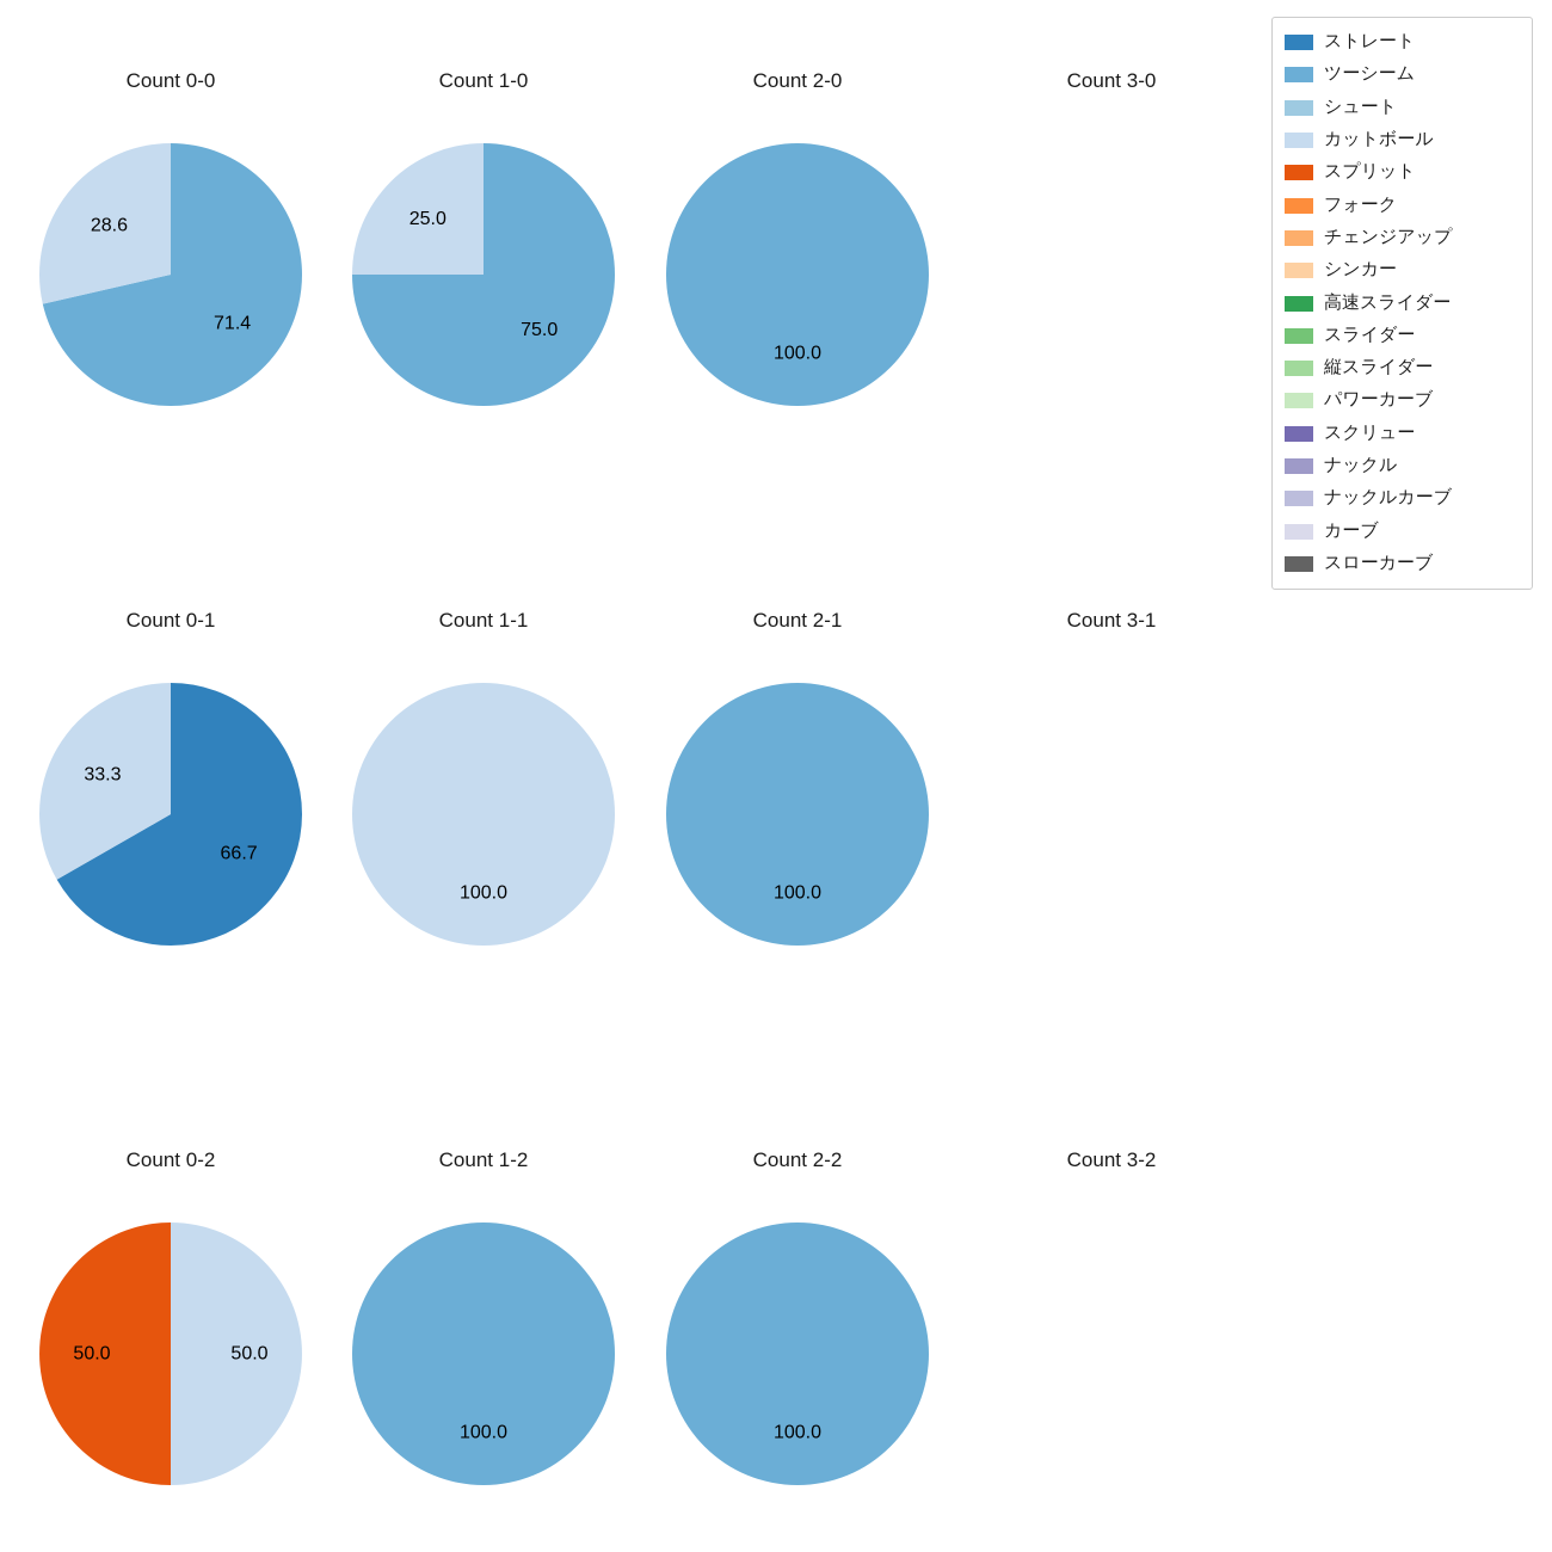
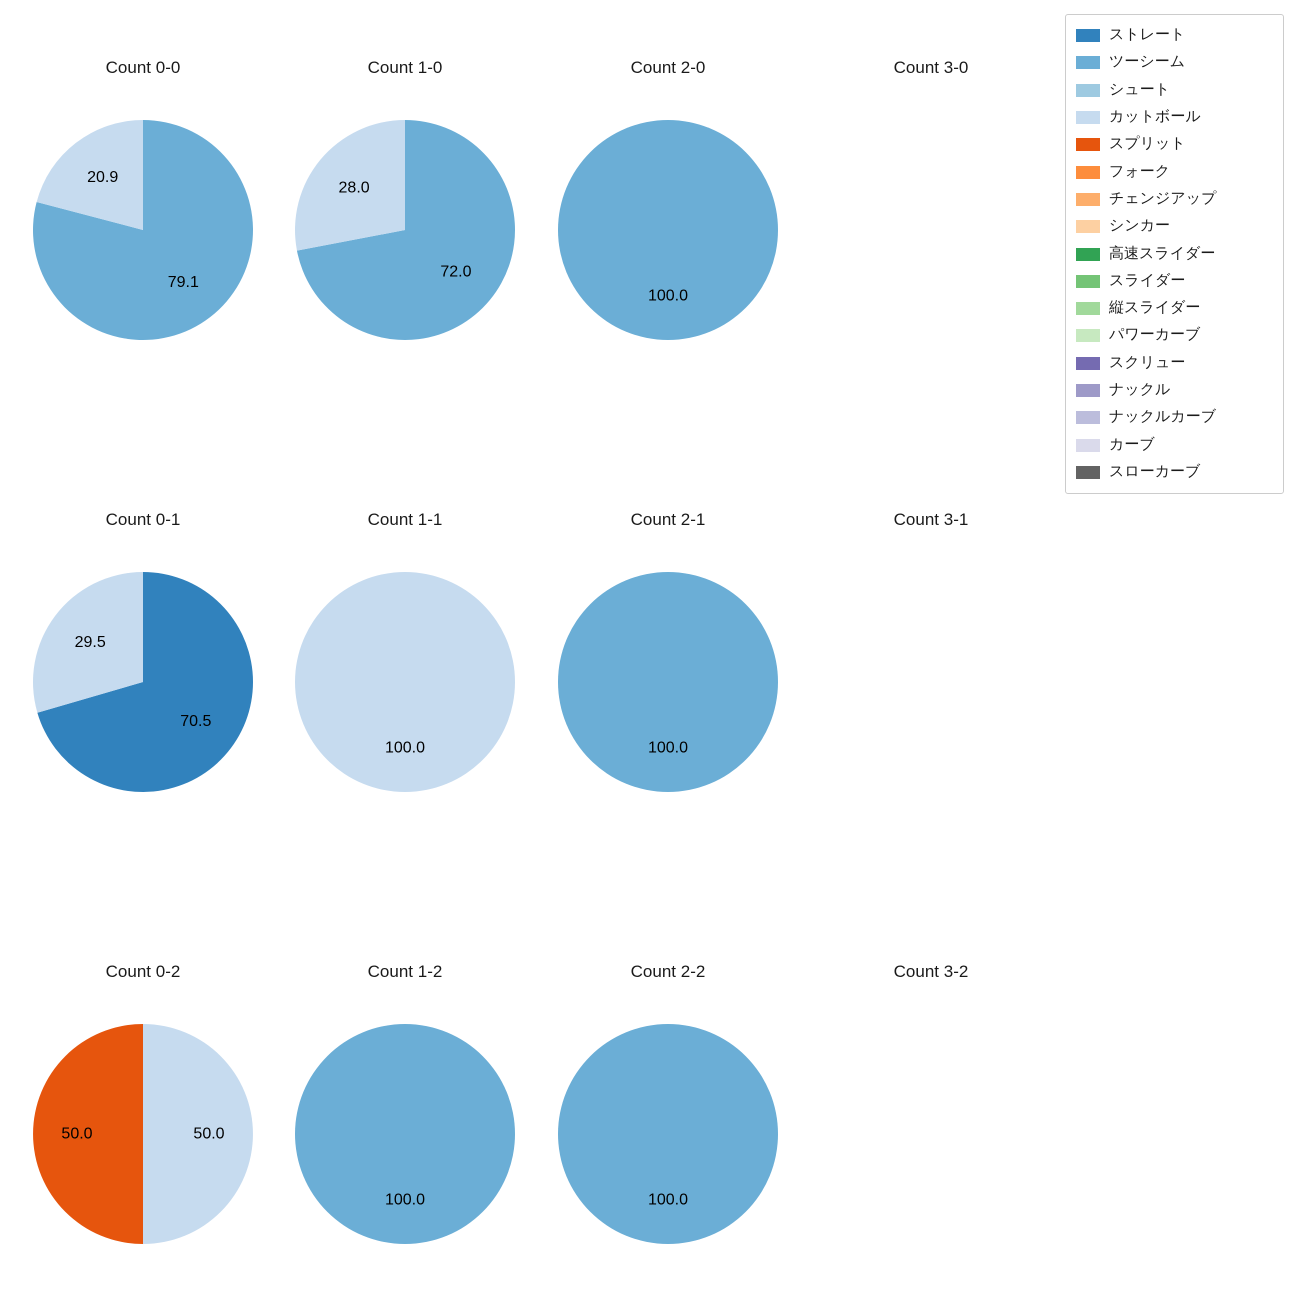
Count 0-0/ツーシーム: 71.4 -> 79.1
Count 0-0/カットボール: 28.6 -> 20.9
Count 1-0/ツーシーム: 75.0 -> 72.0
Count 1-0/カットボール: 25.0 -> 28.0
Count 0-1/ストレート: 66.7 -> 70.5
Count 0-1/カットボール: 33.3 -> 29.5
